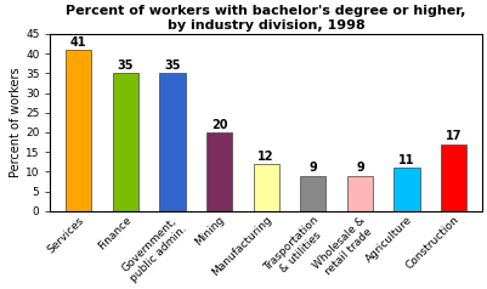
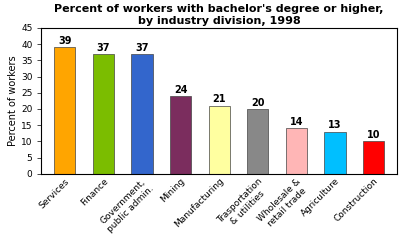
Services: 41 -> 39
Finance: 35 -> 37
Government, public admin.: 35 -> 37
Mining: 20 -> 24
Manufacturing: 12 -> 21
Trasportation & utilities: 9 -> 20
Wholesale & retail trade: 9 -> 14
Agriculture: 11 -> 13
Construction: 17 -> 10
